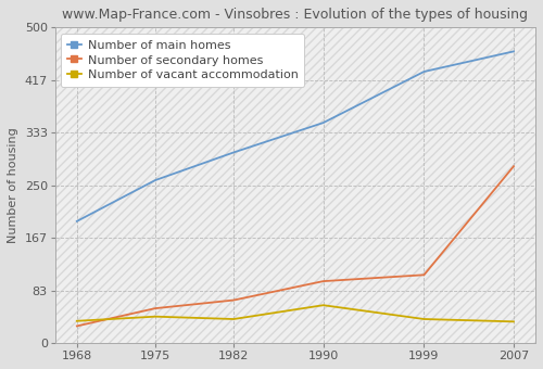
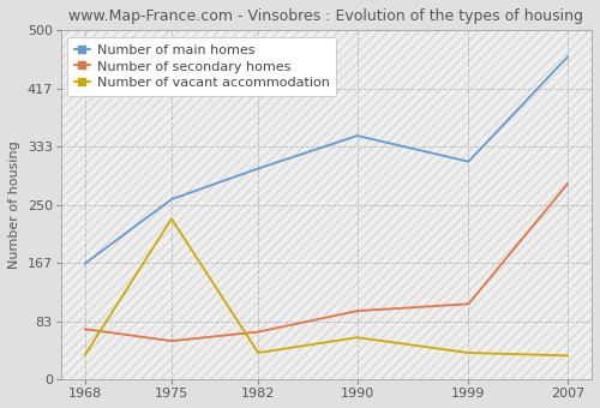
Number of main homes/1968: 193 -> 166
Number of secondary homes/1968: 27 -> 72
Number of vacant accommodation/1975: 42 -> 230
Number of main homes/1999: 430 -> 312
